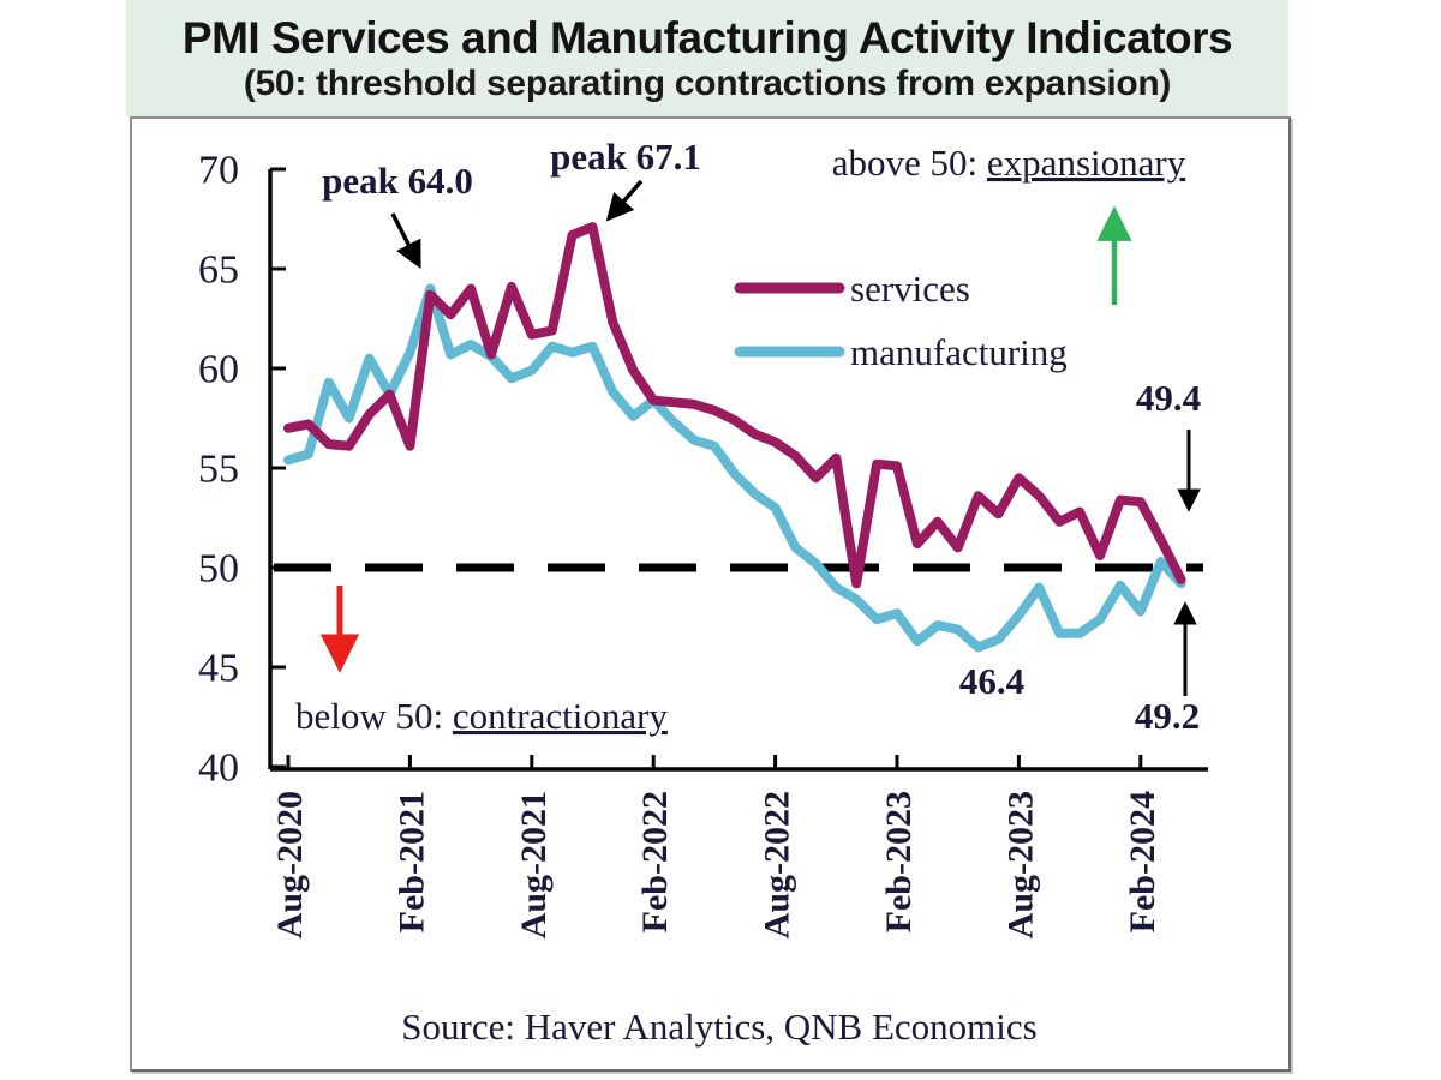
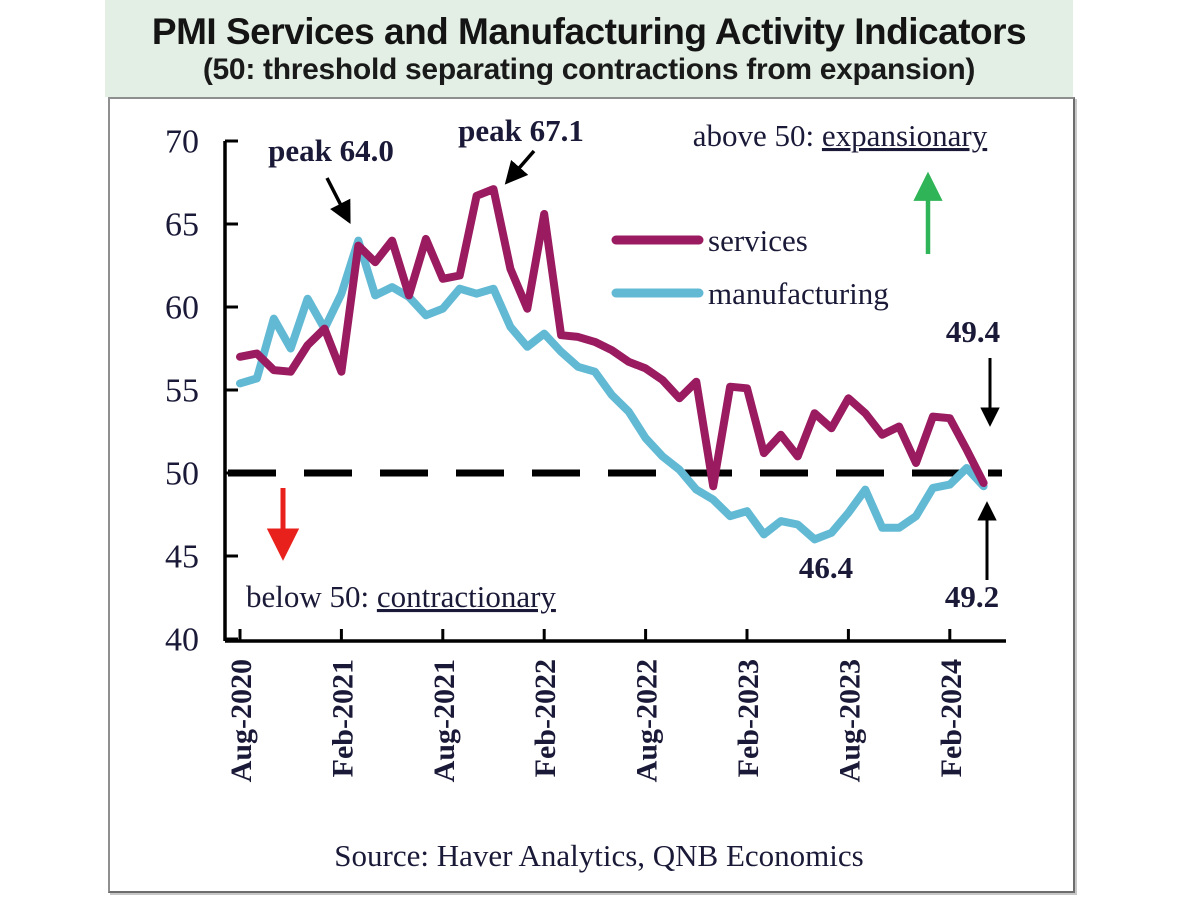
services/Feb-2022: 58.4 -> 65.6
manufacturing/Aug-2022: 53.0 -> 52.1
manufacturing/Feb-2024: 47.8 -> 49.3
